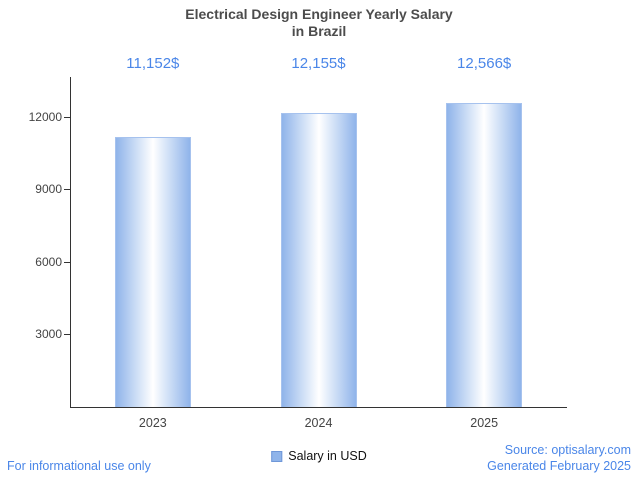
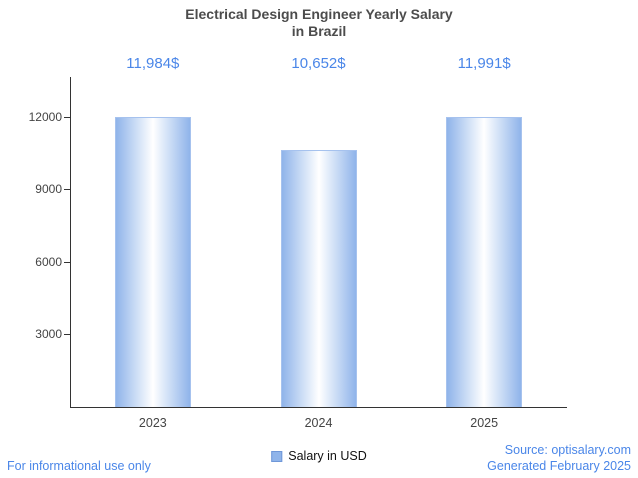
2023: 11,152 -> 11,984
2024: 12,155 -> 10,652
2025: 12,566 -> 11,991
